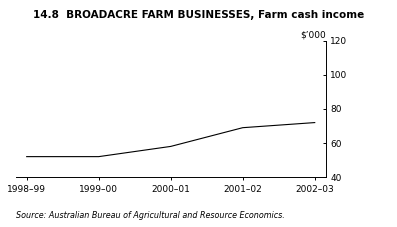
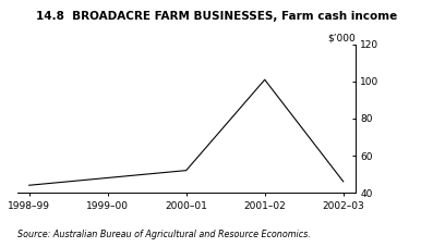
1998–99: 52 -> 44
1999–00: 52 -> 48
2000–01: 58 -> 52
2001–02: 69 -> 101
2002–03: 72 -> 46
